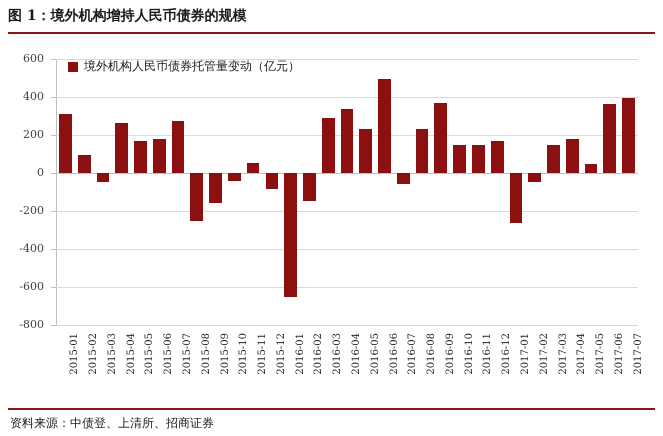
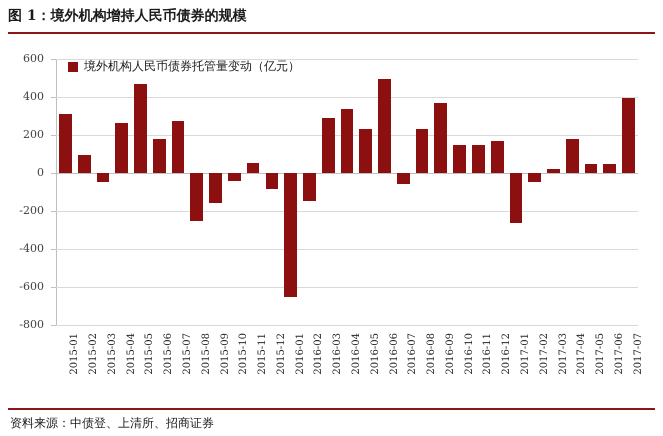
2015-05: 170 -> 470
2017-03: 150 -> 20
2017-06: 360 -> 50
